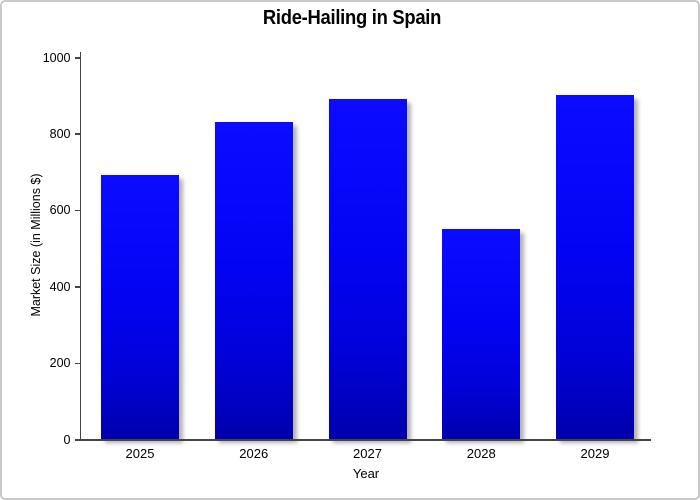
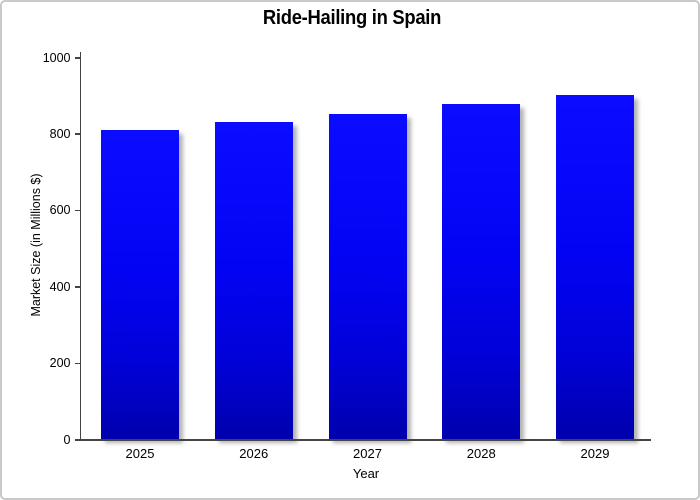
2025: 690 -> 810
2027: 890 -> 850
2028: 550 -> 880
